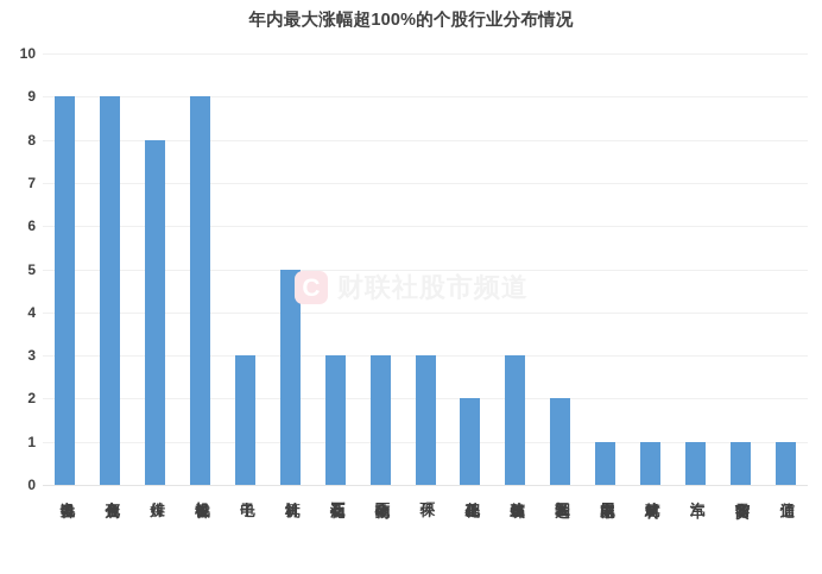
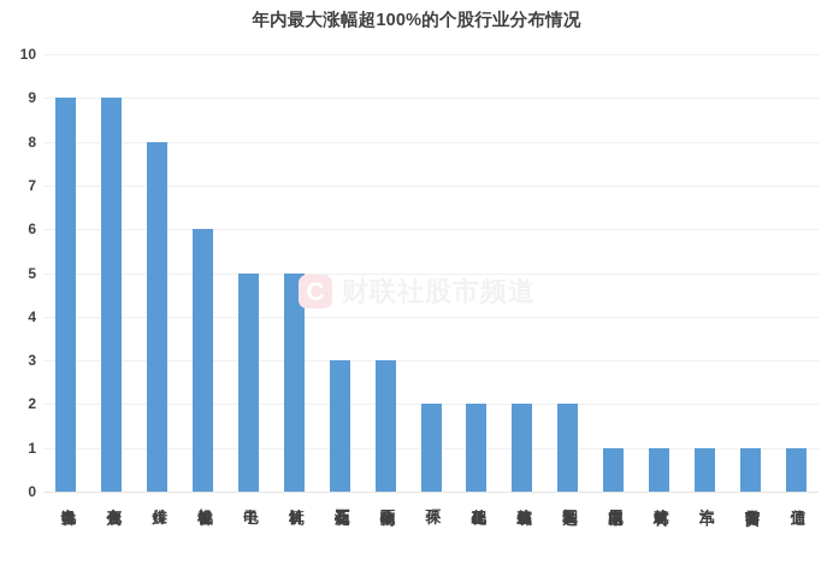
机械设备: 9 -> 6
电子: 3 -> 5
环保: 3 -> 2
建筑装饰: 3 -> 2
